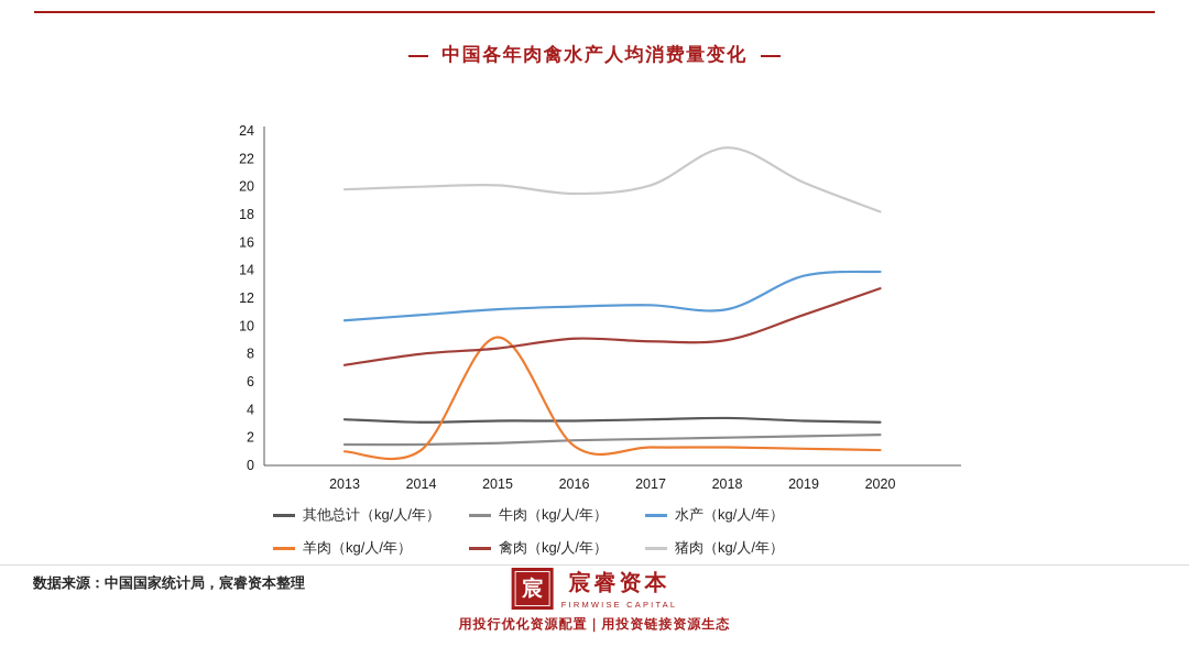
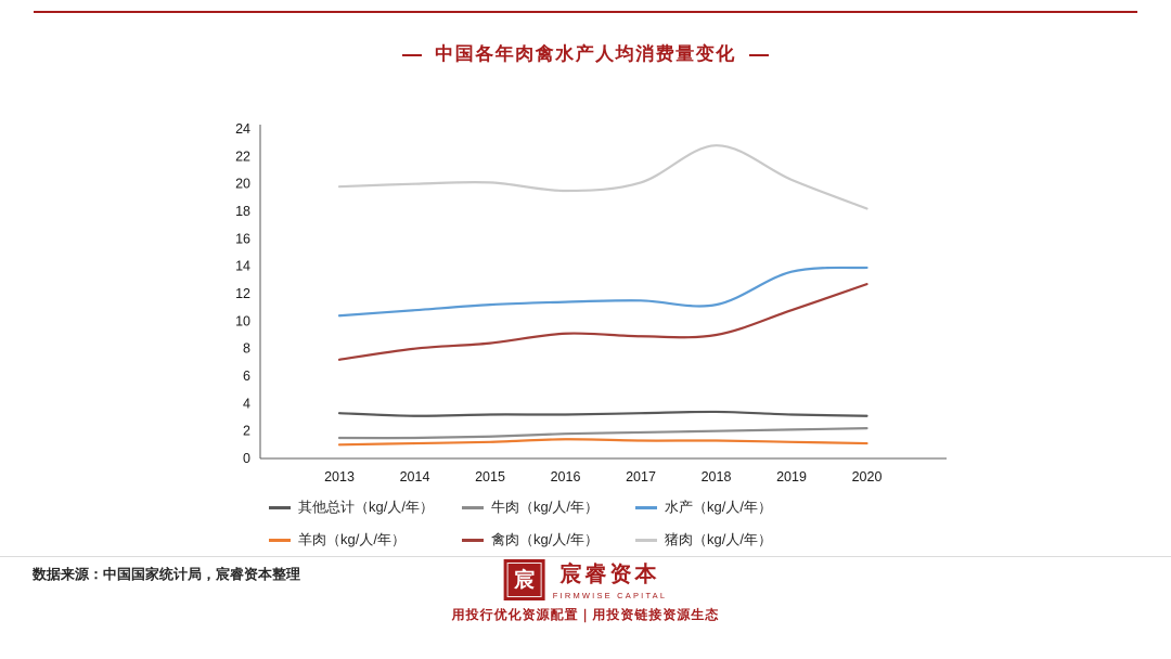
羊肉（kg/人/年）/2015: 9.2 -> 1.2
